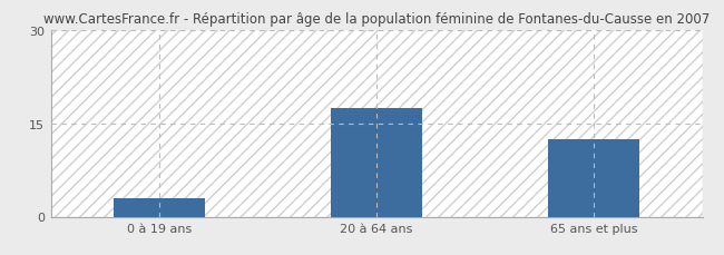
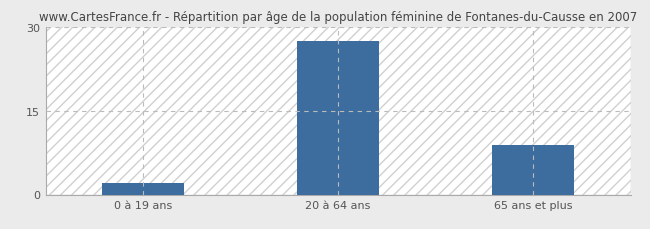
0 à 19 ans: 3.0 -> 2.0
20 à 64 ans: 17.5 -> 27.4
65 ans et plus: 12.5 -> 8.8
